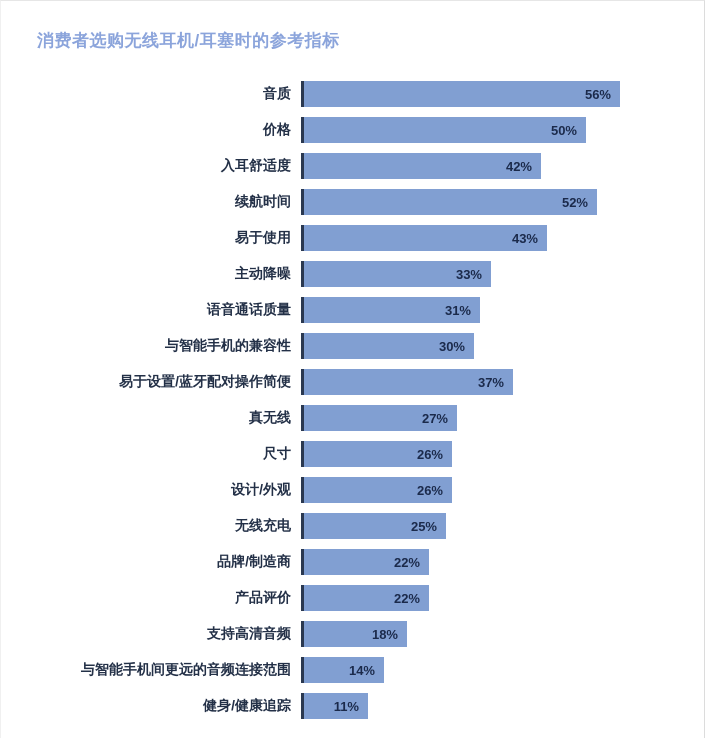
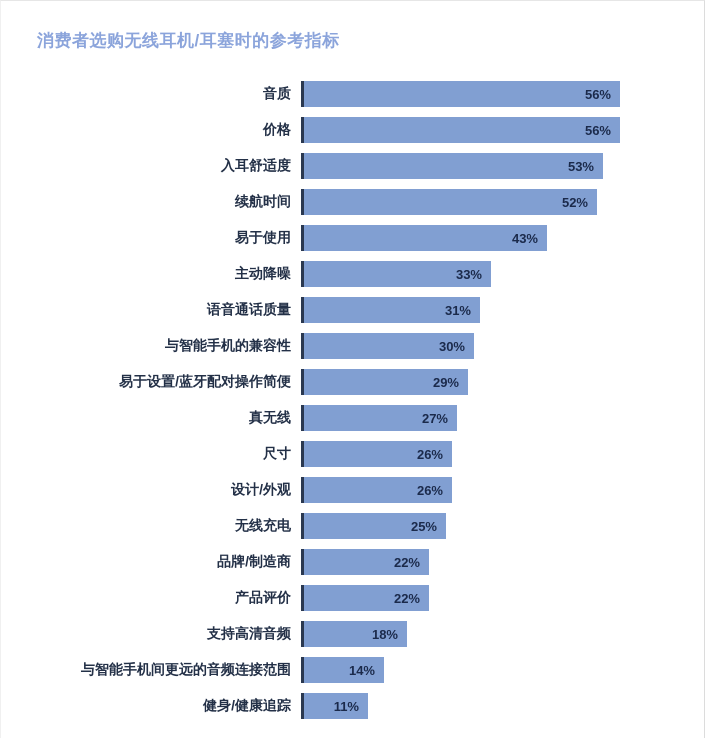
价格: 50% -> 56%
入耳舒适度: 42% -> 53%
易于设置/蓝牙配对操作简便: 37% -> 29%
